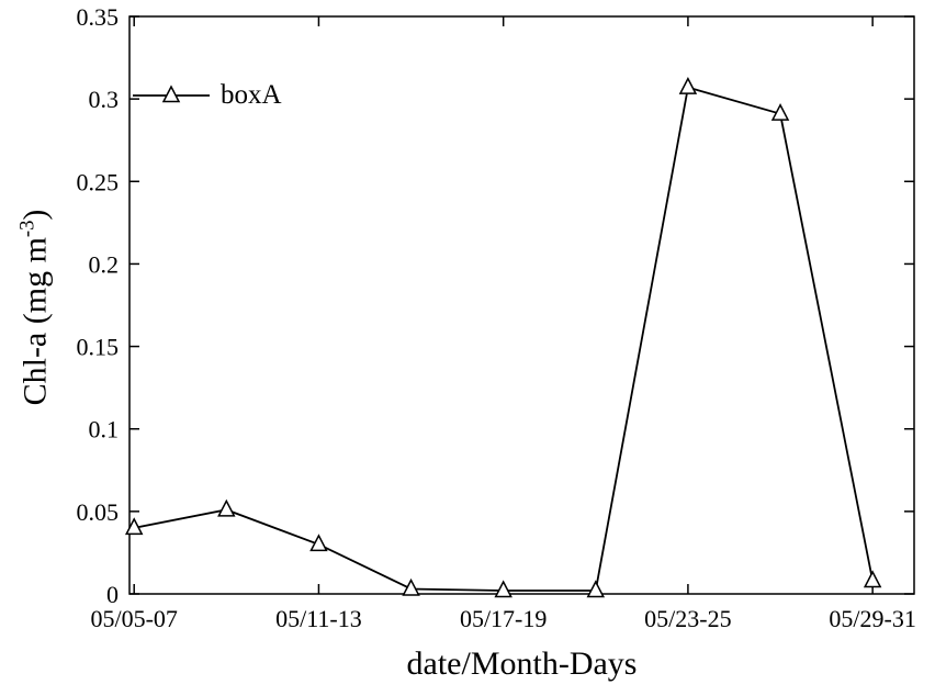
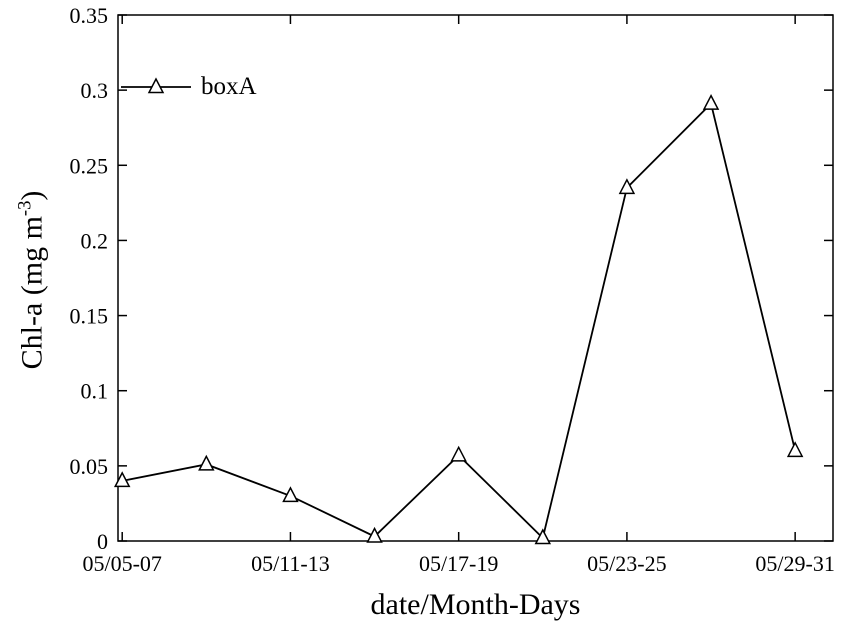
05/17-19: 0.002 -> 0.057
05/23-25: 0.307 -> 0.235
05/29-31: 0.008 -> 0.060
